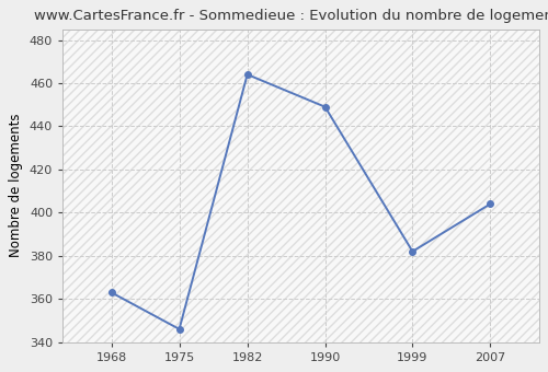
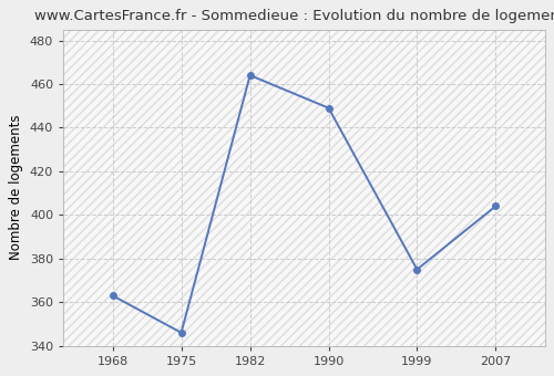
1999: 382 -> 375
